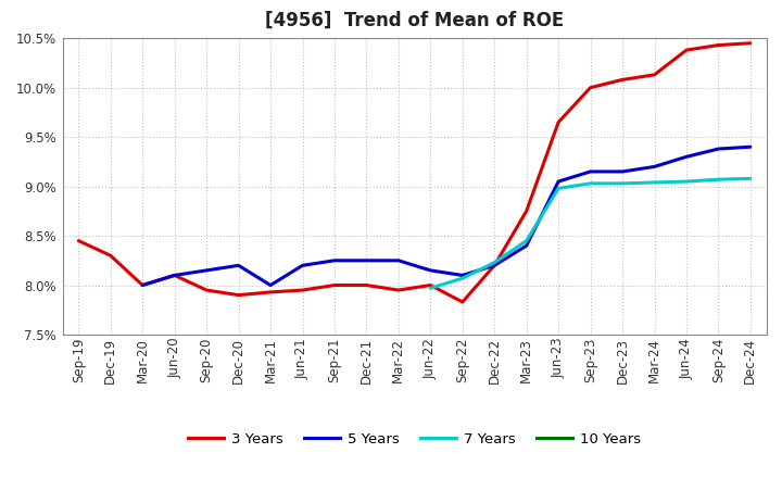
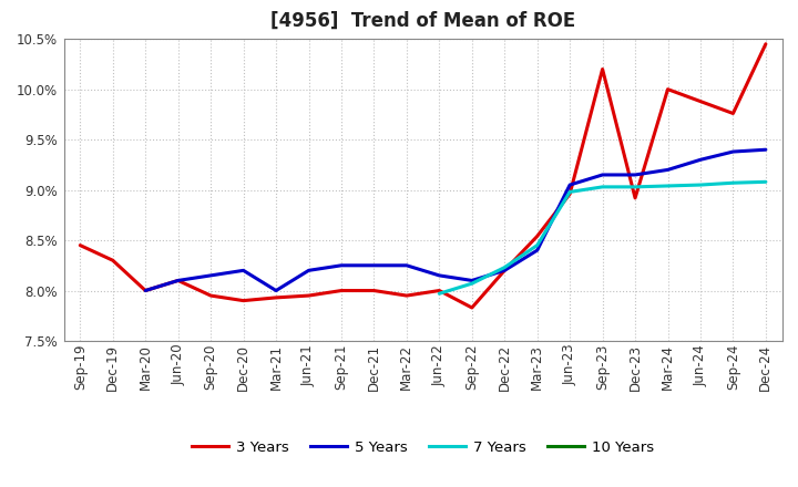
3 Years/Mar-23: 8.75% -> 8.54%
3 Years/Jun-23: 9.65% -> 8.96%
3 Years/Sep-23: 10.00% -> 10.20%
3 Years/Dec-23: 10.08% -> 8.92%
3 Years/Mar-24: 10.13% -> 10.00%
3 Years/Jun-24: 10.38% -> 9.88%
3 Years/Sep-24: 10.43% -> 9.76%
